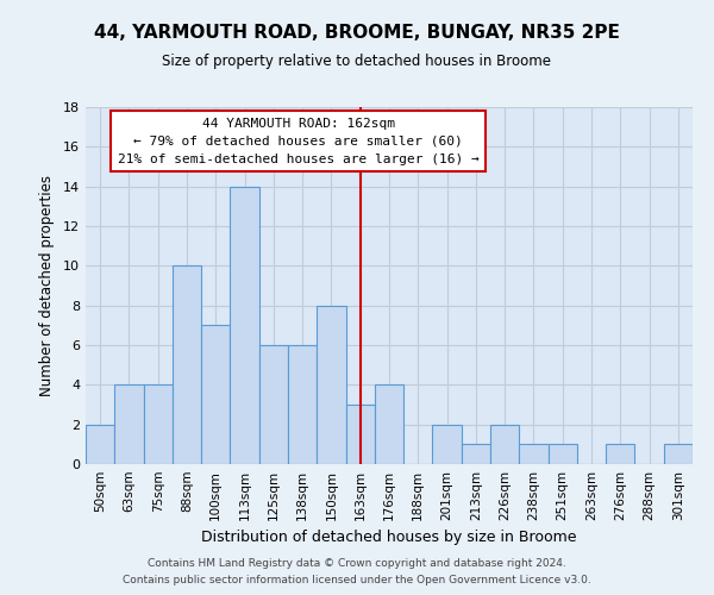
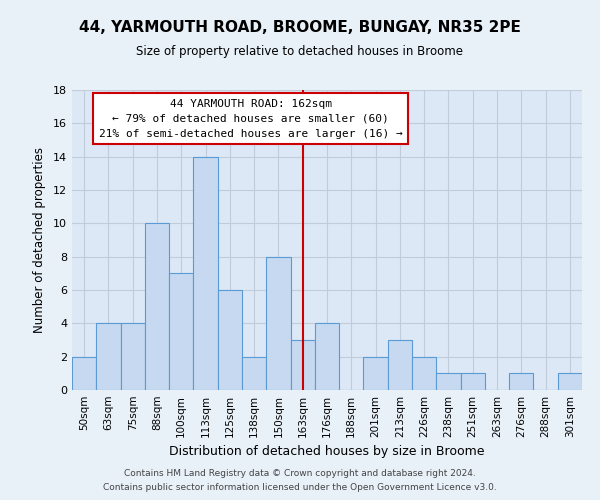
138sqm: 6 -> 2
213sqm: 1 -> 3
